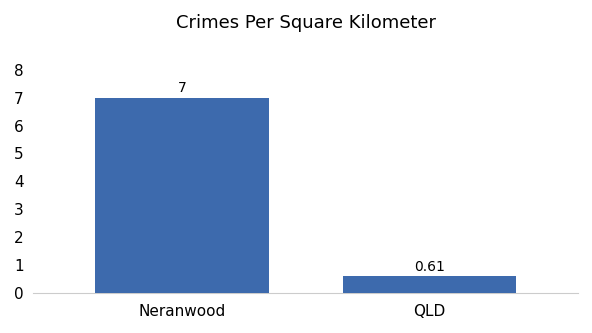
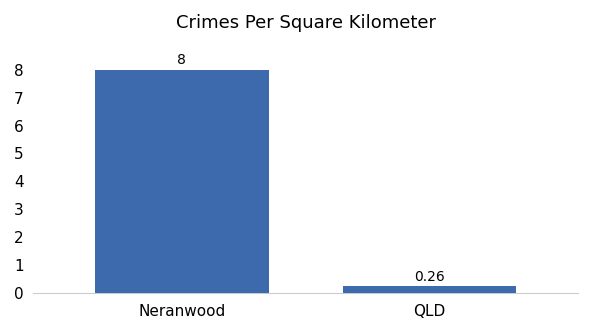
Neranwood: 7 -> 8
QLD: 0.61 -> 0.26
